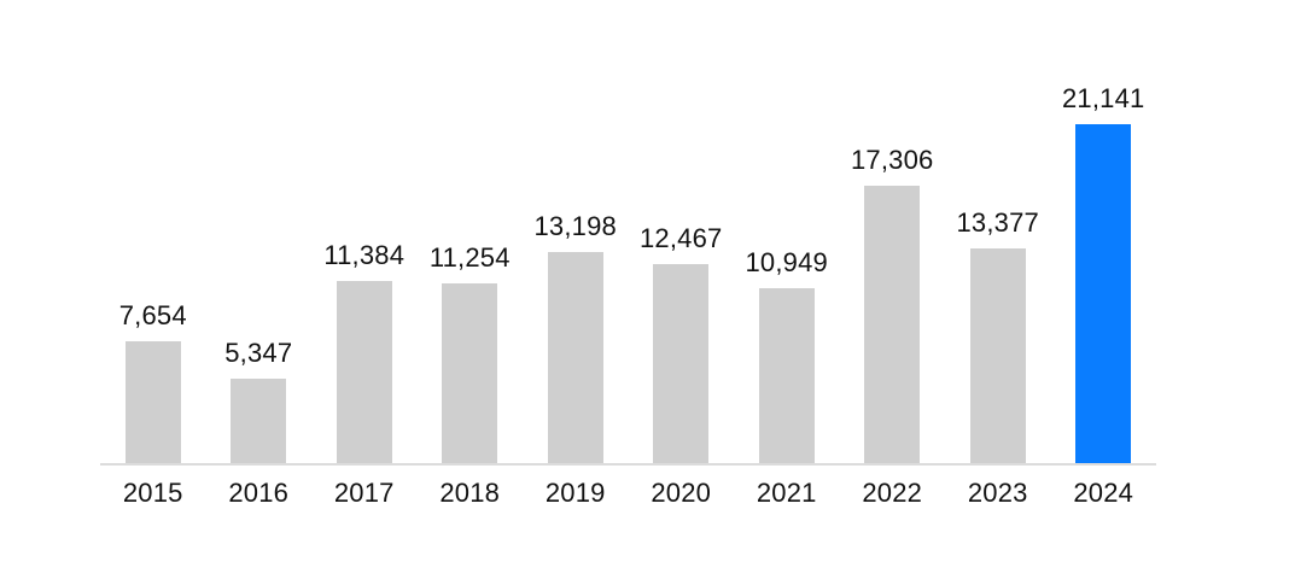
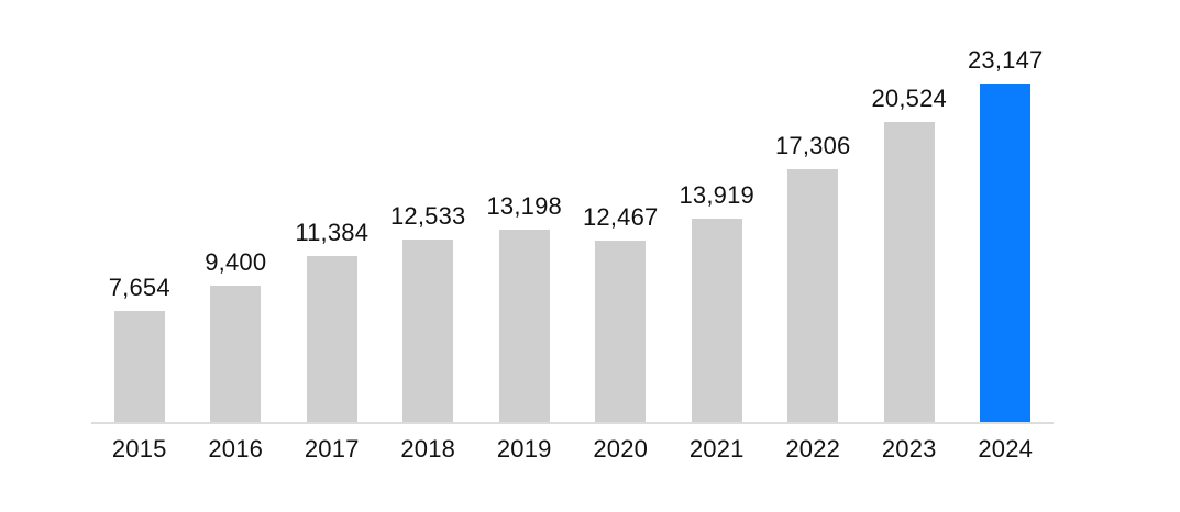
2016: 5,347 -> 9,400
2018: 11,254 -> 12,533
2021: 10,949 -> 13,919
2023: 13,377 -> 20,524
2024: 21,141 -> 23,147
